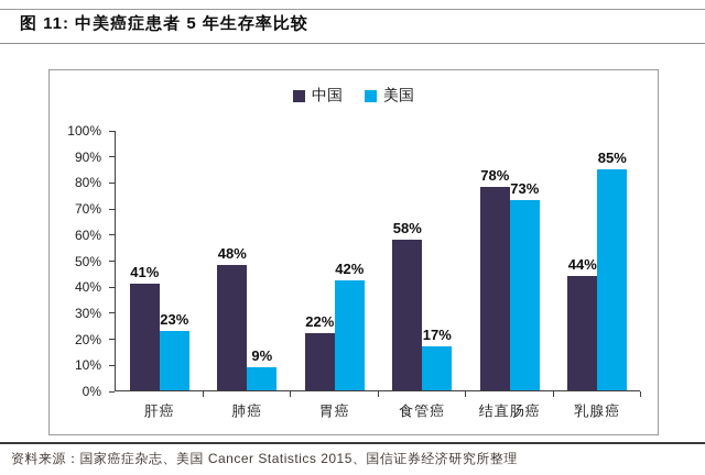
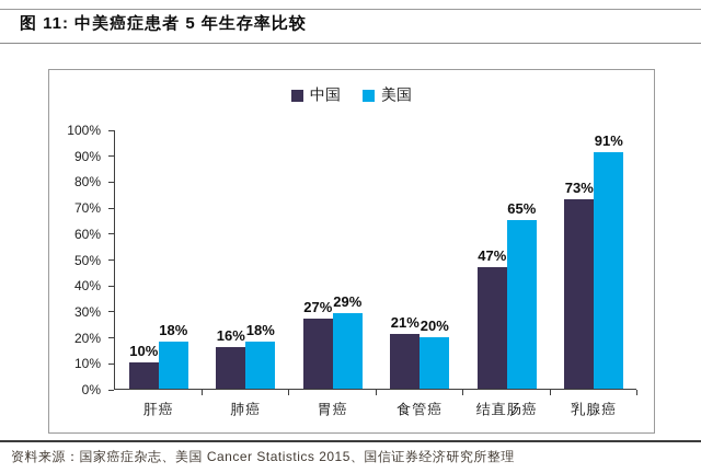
中国/肝癌: 41% -> 10%
美国/肝癌: 23% -> 18%
中国/肺癌: 48% -> 16%
美国/肺癌: 9% -> 18%
中国/胃癌: 22% -> 27%
美国/胃癌: 42% -> 29%
中国/食管癌: 58% -> 21%
美国/食管癌: 17% -> 20%
中国/结直肠癌: 78% -> 47%
美国/结直肠癌: 73% -> 65%
中国/乳腺癌: 44% -> 73%
美国/乳腺癌: 85% -> 91%
